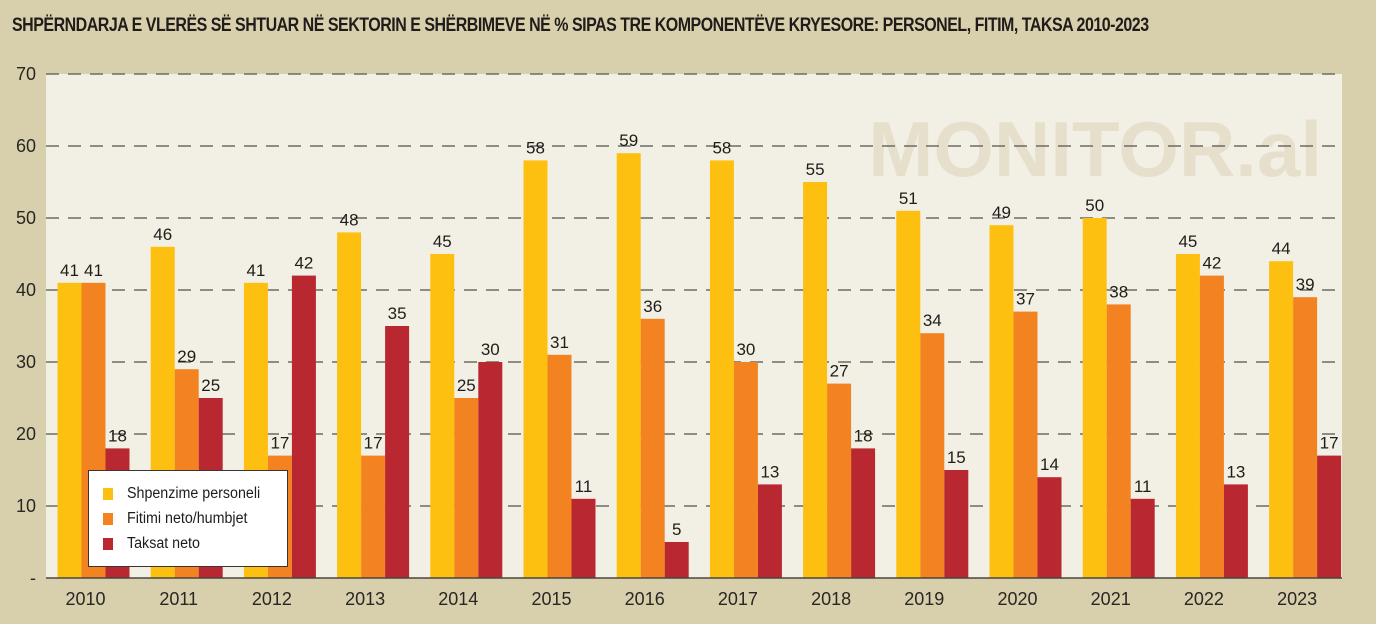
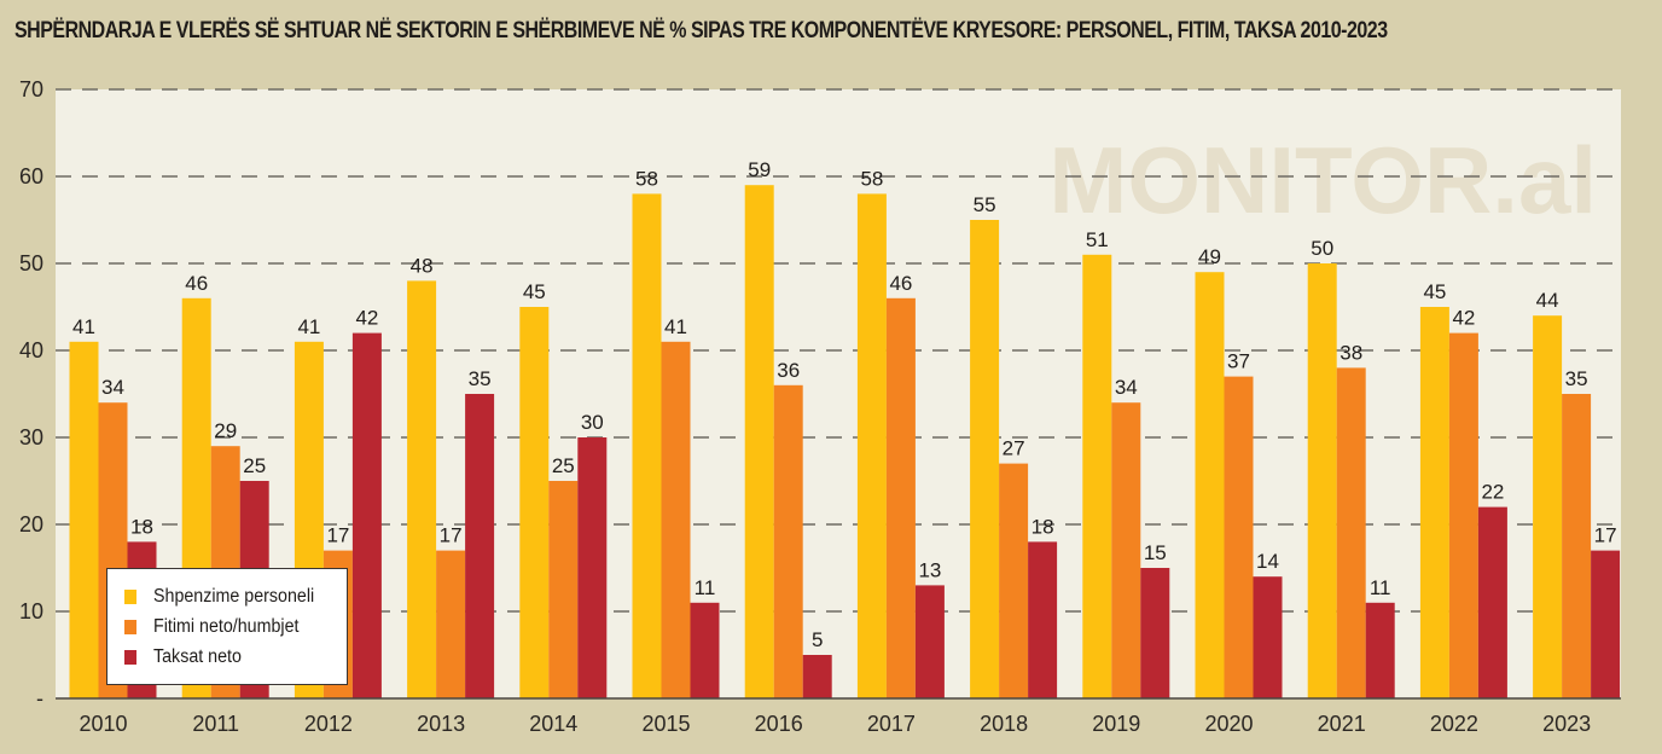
Fitimi neto/humbjet/2010: 41 -> 34
Fitimi neto/humbjet/2015: 31 -> 41
Fitimi neto/humbjet/2017: 30 -> 46
Taksat neto/2022: 13 -> 22
Fitimi neto/humbjet/2023: 39 -> 35
